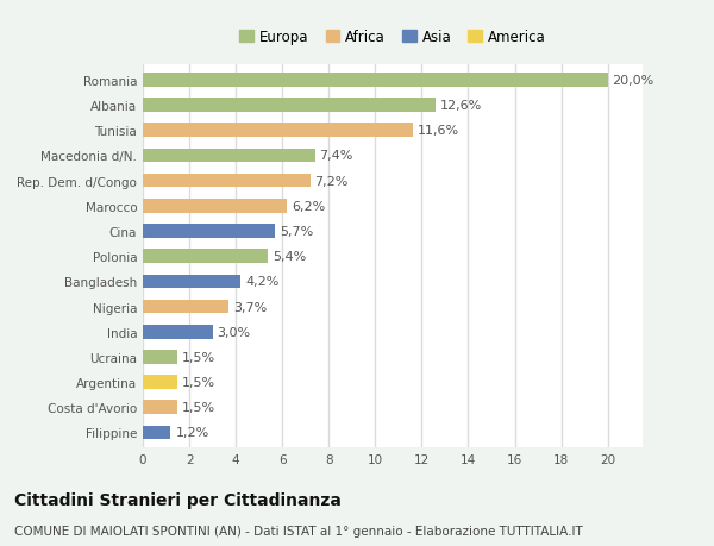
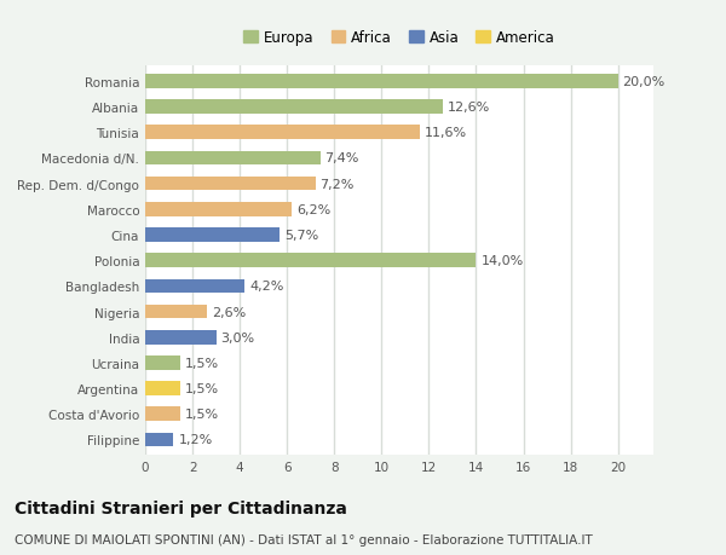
Polonia: 5,4% -> 14,0%
Nigeria: 3,7% -> 2,6%
